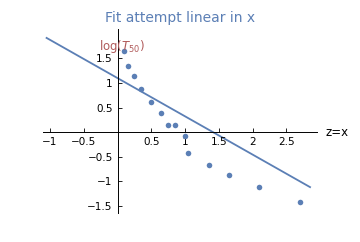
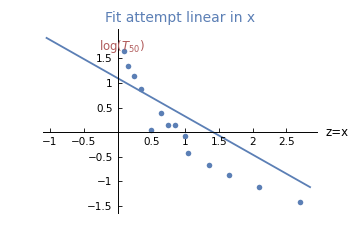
0.5: 0.62 -> 0.05
